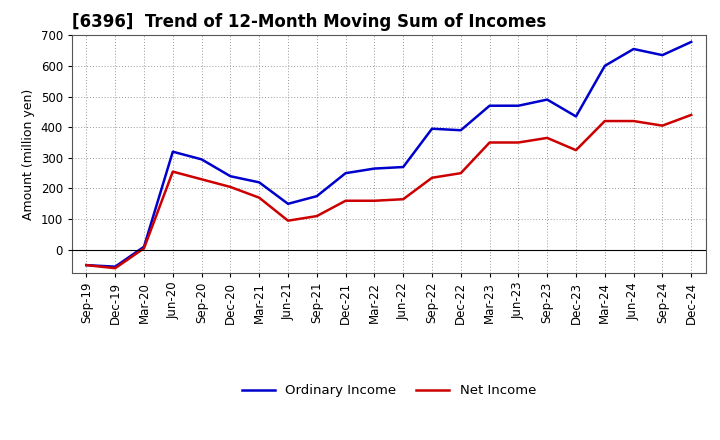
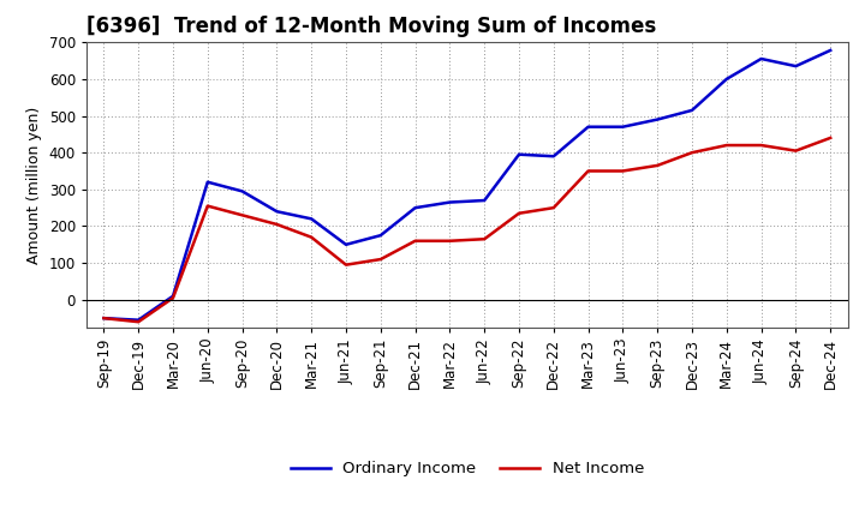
Ordinary Income/Dec-23: 435 -> 515
Net Income/Dec-23: 325 -> 400
